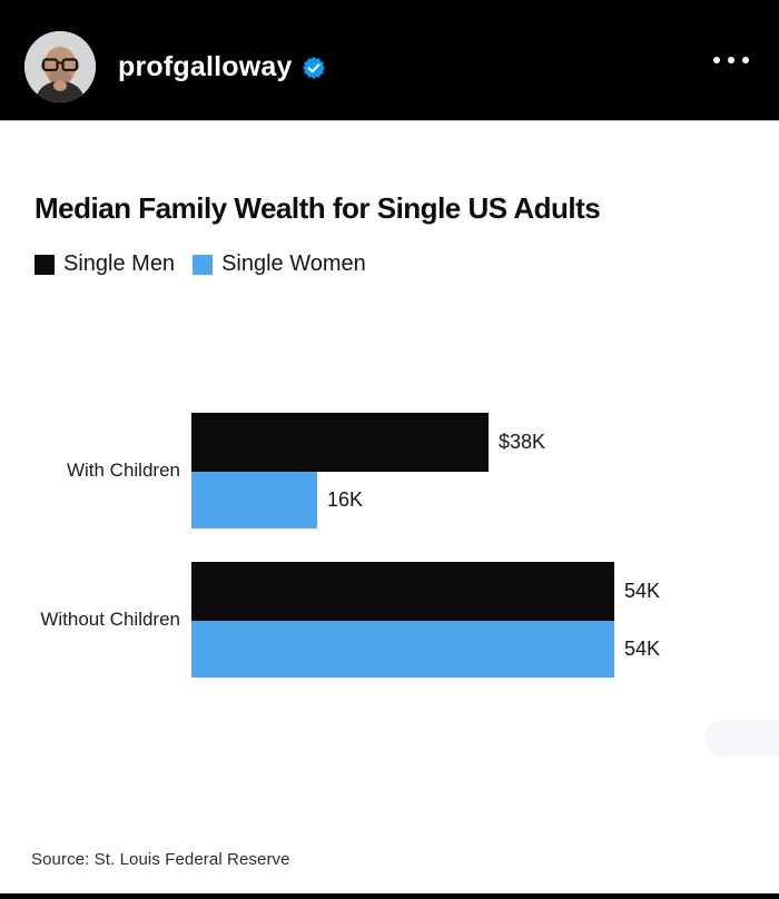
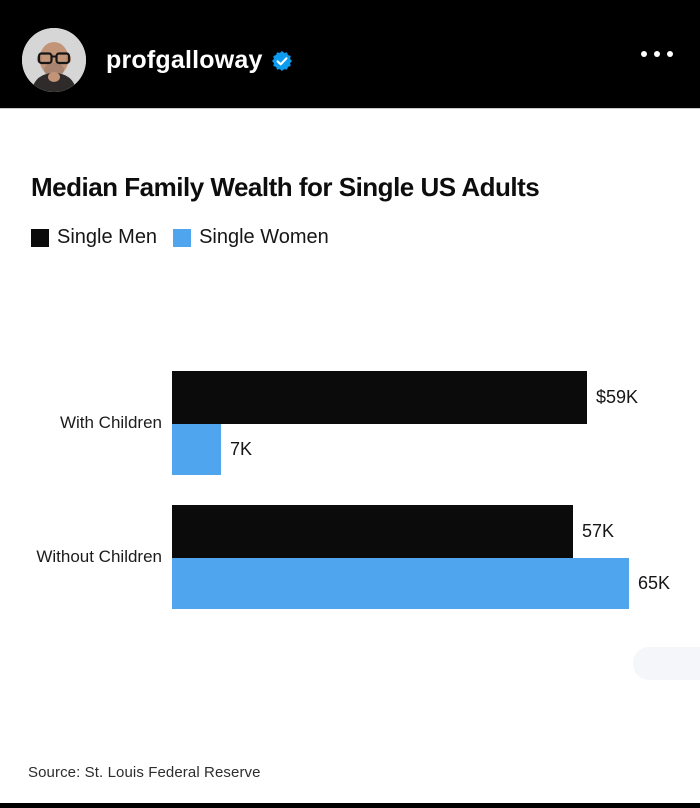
Single Men/With Children: $38K -> $59K
Single Women/With Children: 16K -> 7K
Single Men/Without Children: 54K -> 57K
Single Women/Without Children: 54K -> 65K
